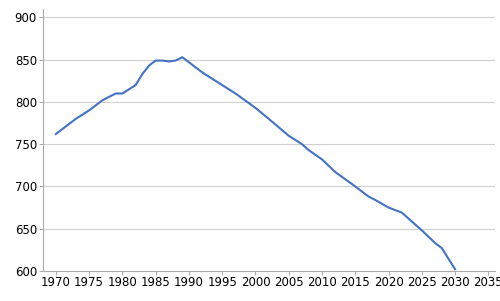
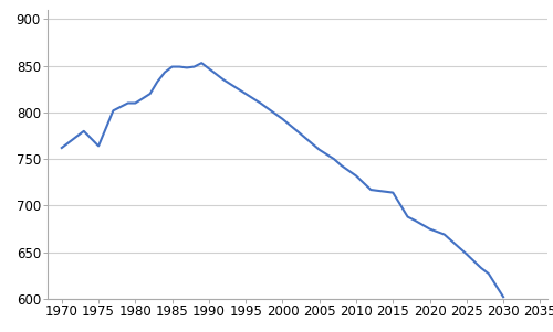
1975: 790 -> 764
2015: 700 -> 714
